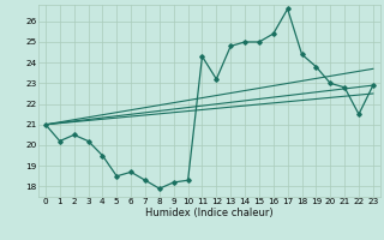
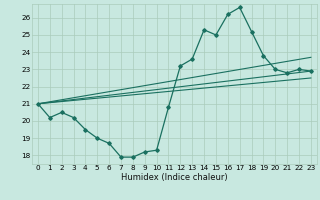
5: 18.5 -> 19.0
7: 18.3 -> 17.9
11: 24.3 -> 20.8
13: 24.8 -> 23.6
14: 25.0 -> 25.3
16: 25.4 -> 26.2
18: 24.4 -> 25.2
22: 21.5 -> 23.0
